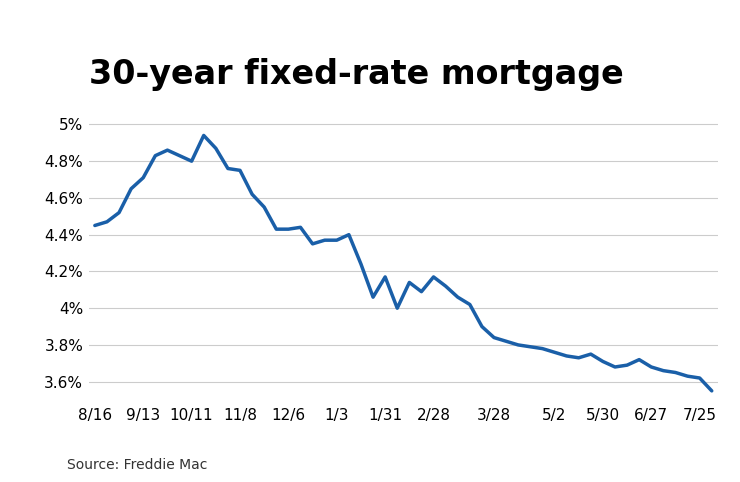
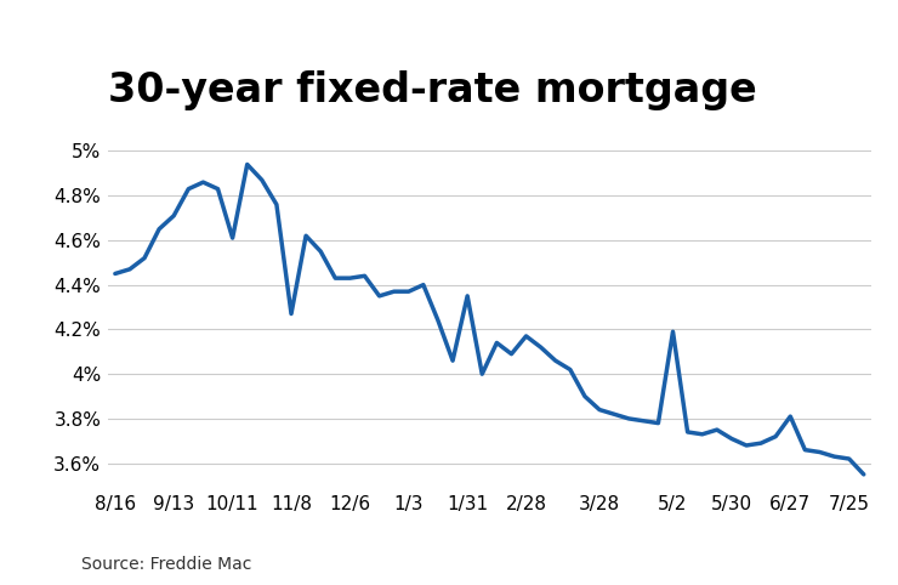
10/11: 4.80% -> 4.61%
11/8: 4.75% -> 4.27%
1/31: 4.17% -> 4.35%
5/2: 3.76% -> 4.19%
6/27: 3.68% -> 3.81%
